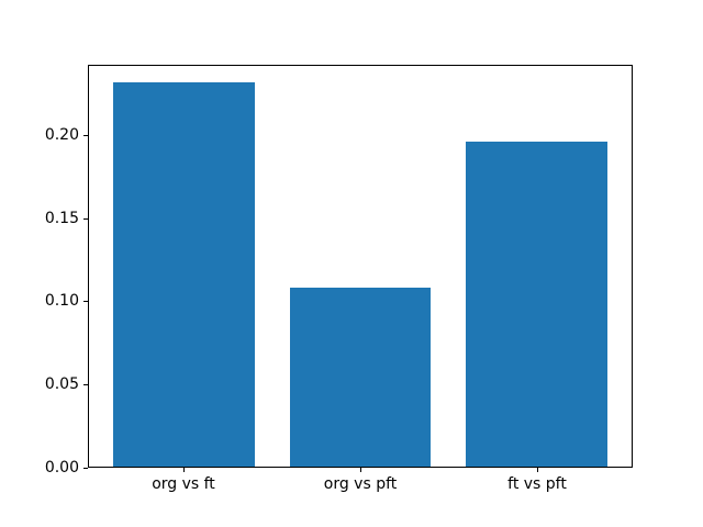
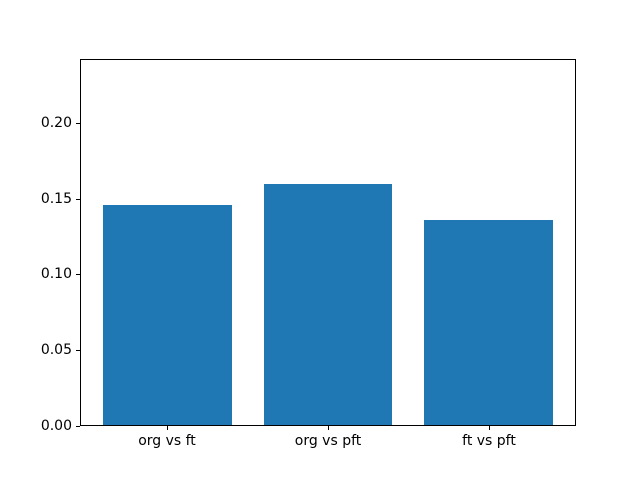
org vs ft: 0.232 -> 0.146
org vs pft: 0.108 -> 0.160
ft vs pft: 0.196 -> 0.136
